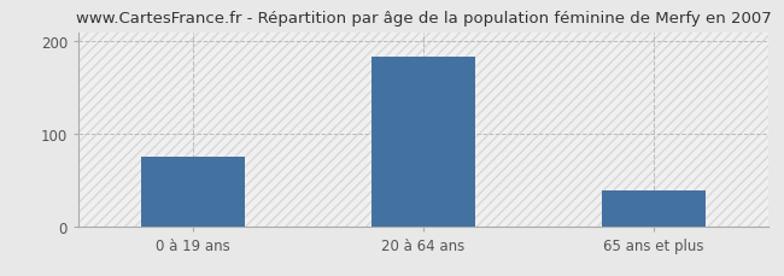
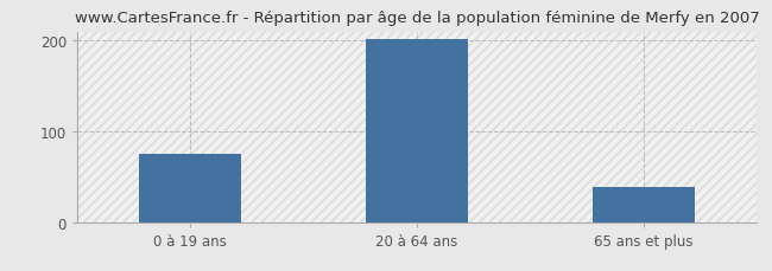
20 à 64 ans: 184 -> 202
